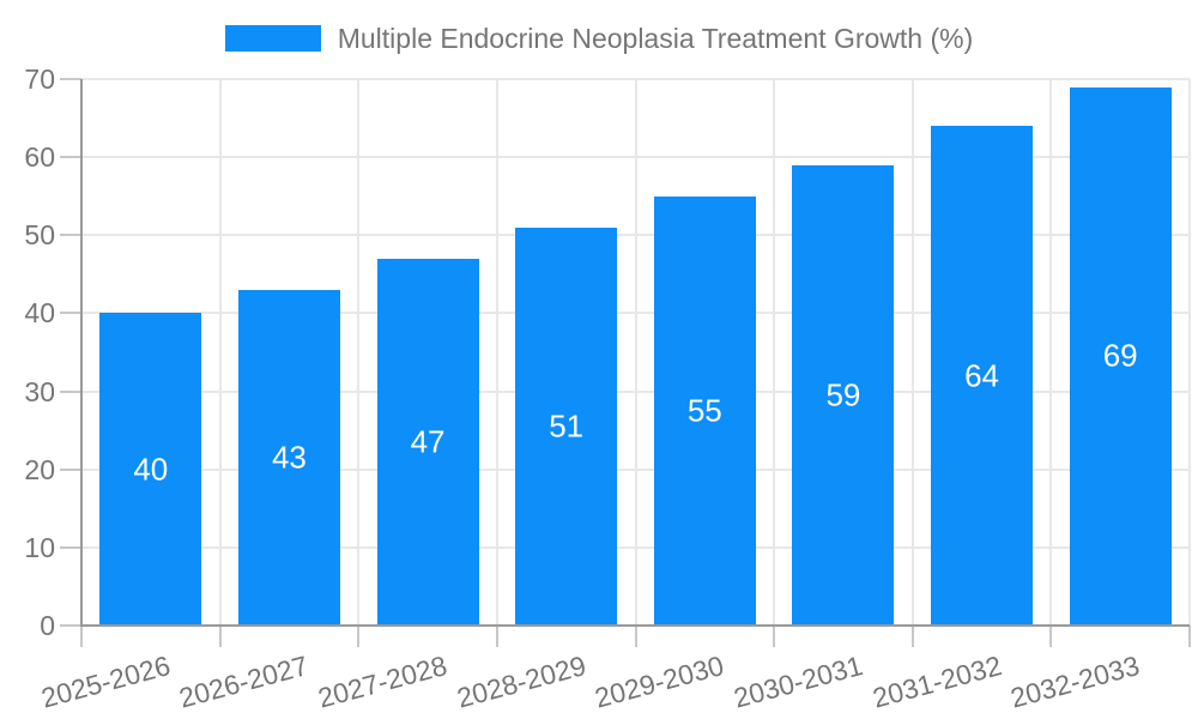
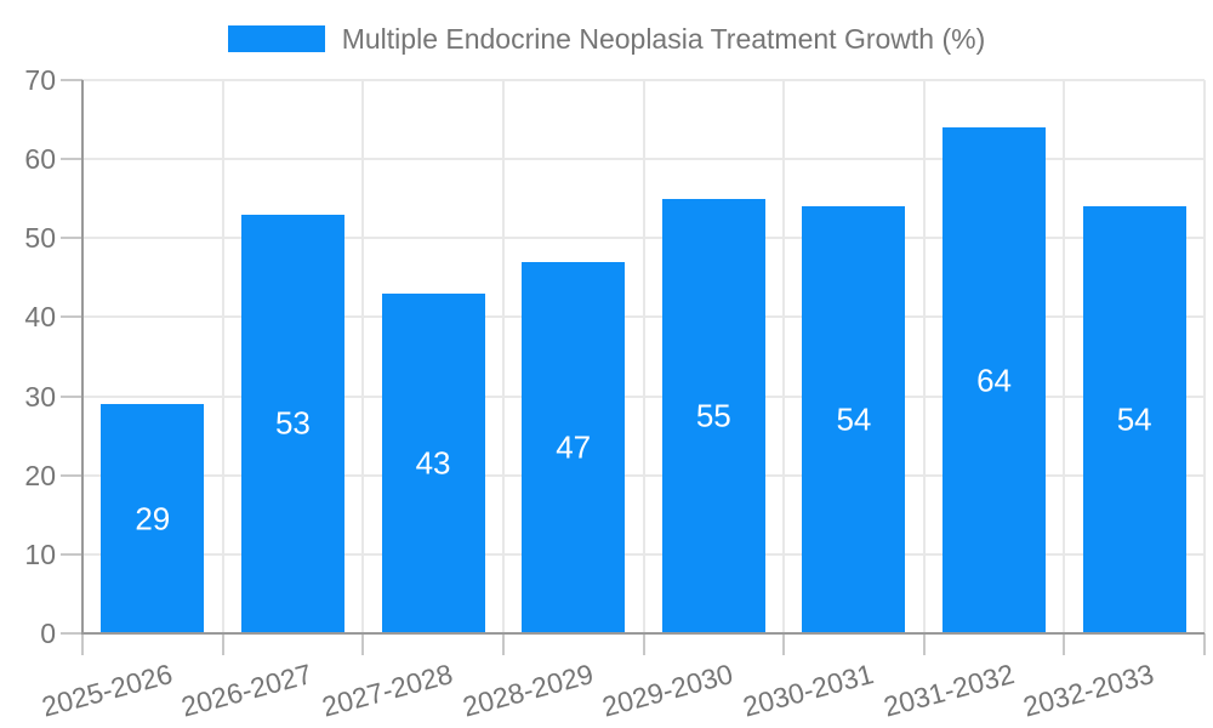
2025-2026: 40 -> 29
2026-2027: 43 -> 53
2027-2028: 47 -> 43
2028-2029: 51 -> 47
2030-2031: 59 -> 54
2032-2033: 69 -> 54
